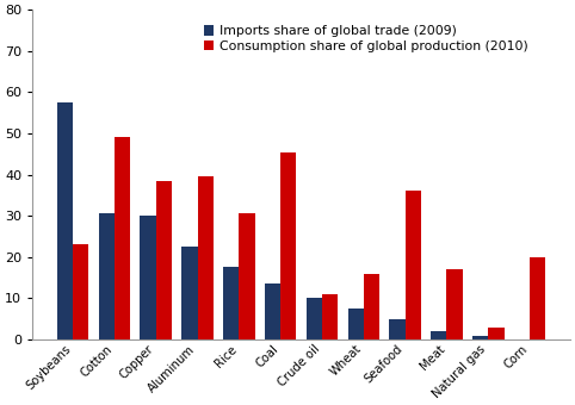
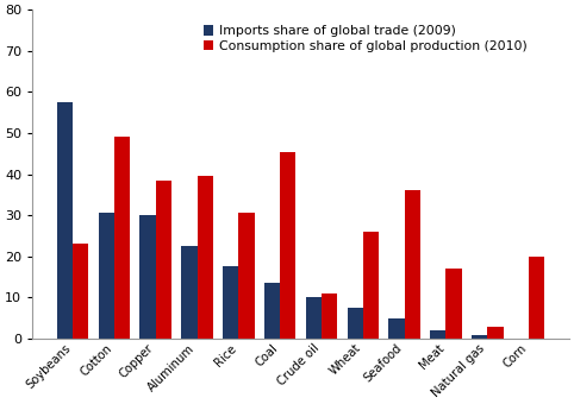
Consumption share of global production (2010)/Wheat: 16.0 -> 26.0
